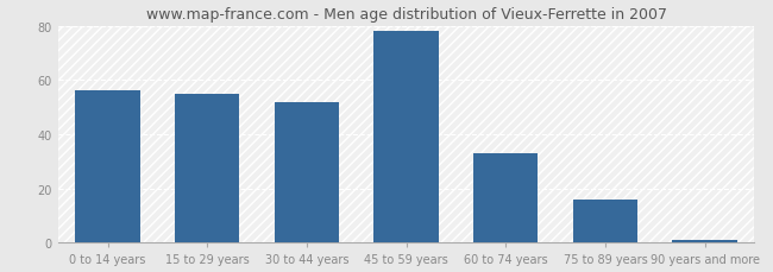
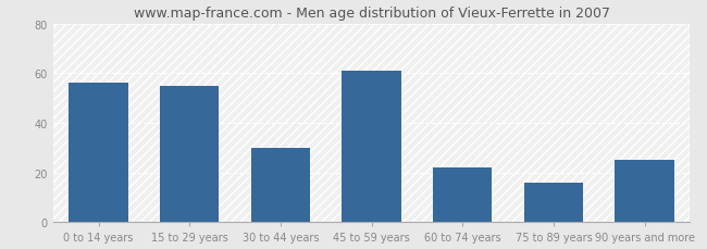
30 to 44 years: 52 -> 30
45 to 59 years: 78 -> 61
60 to 74 years: 33 -> 22
90 years and more: 1 -> 25
